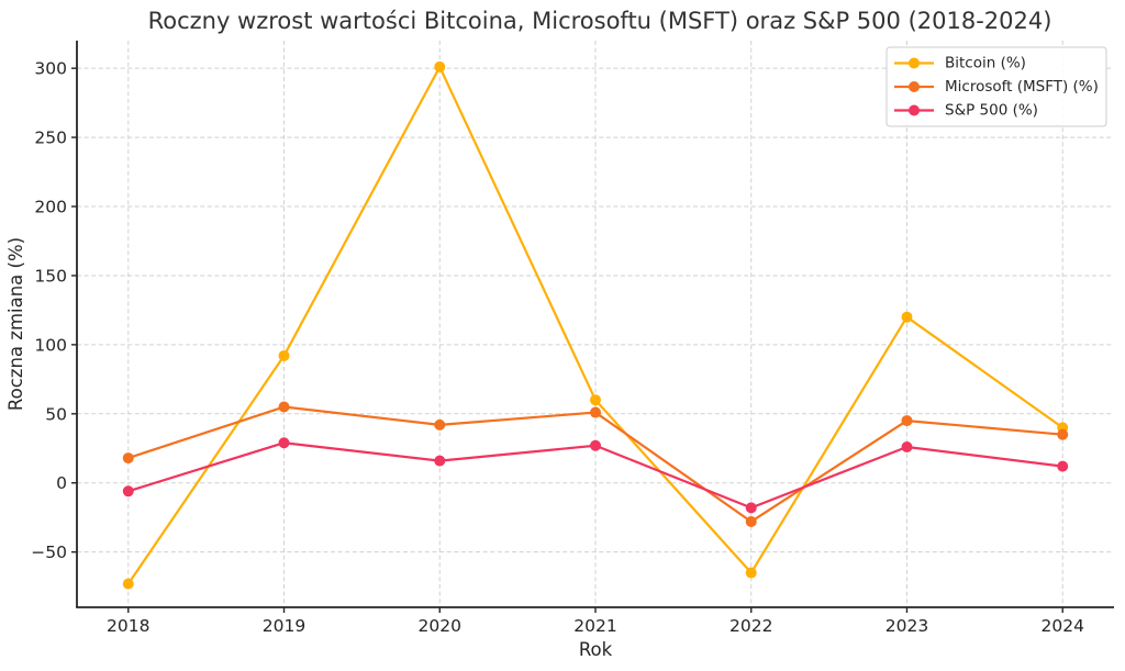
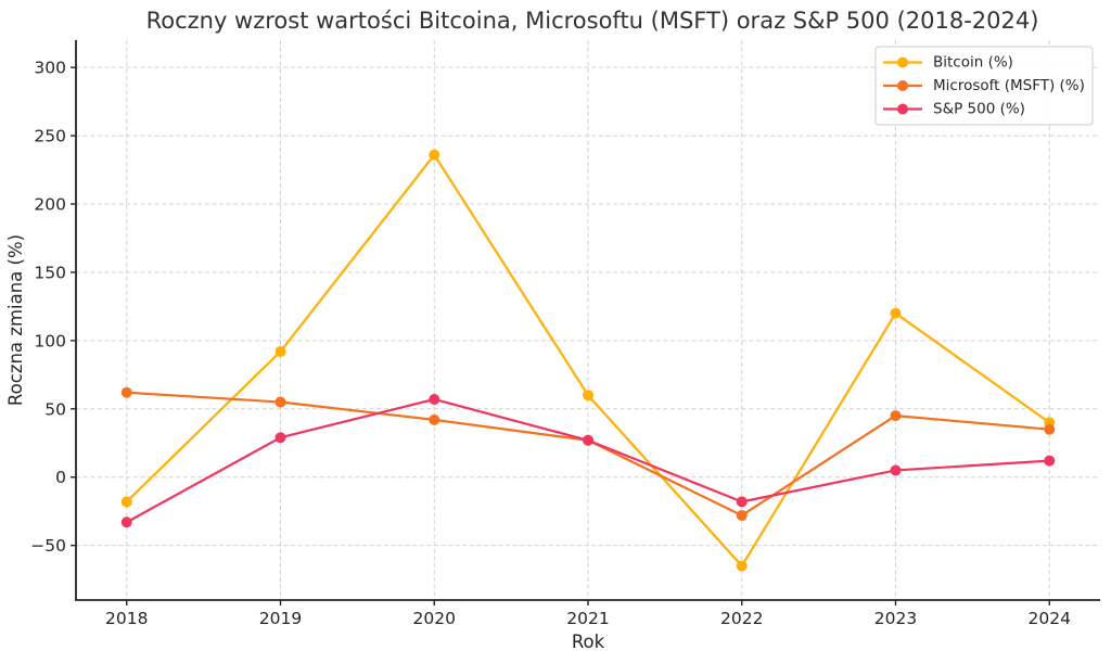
Bitcoin (%)/2018: -73 -> -18
Microsoft (MSFT) (%)/2018: 18 -> 62
S&P 500 (%)/2018: -6 -> -33
Bitcoin (%)/2020: 301 -> 236
S&P 500 (%)/2020: 16 -> 57
Microsoft (MSFT) (%)/2021: 51 -> 27
S&P 500 (%)/2023: 26 -> 5
